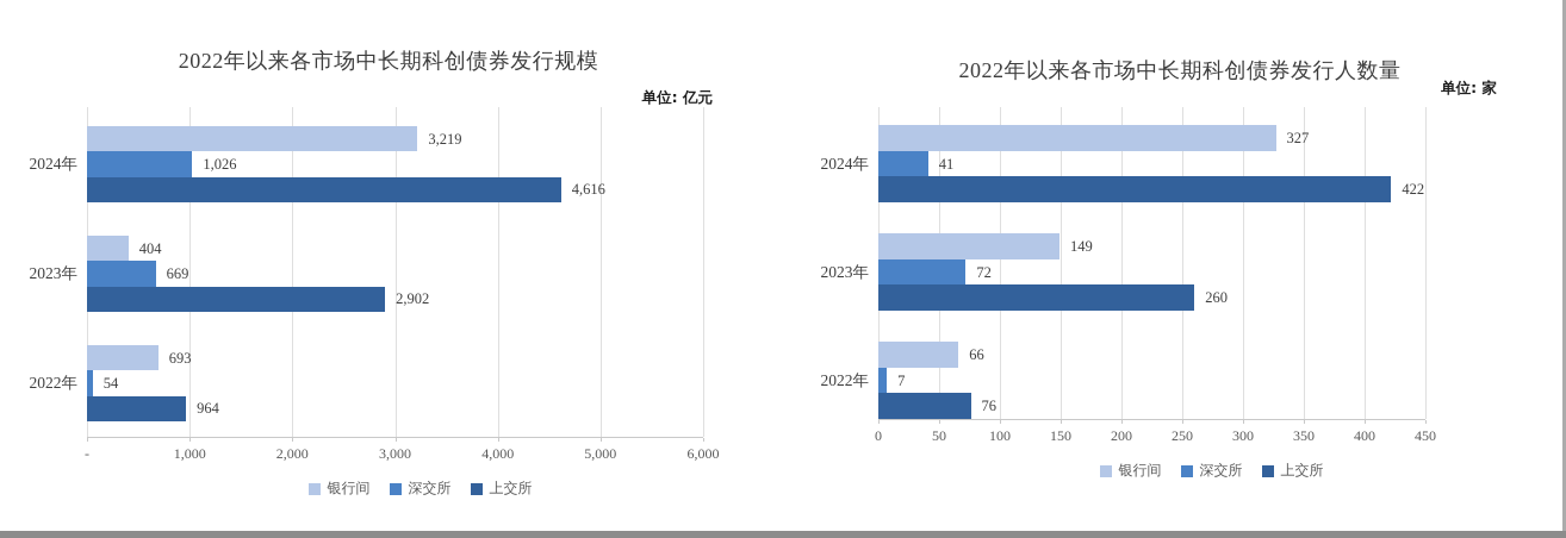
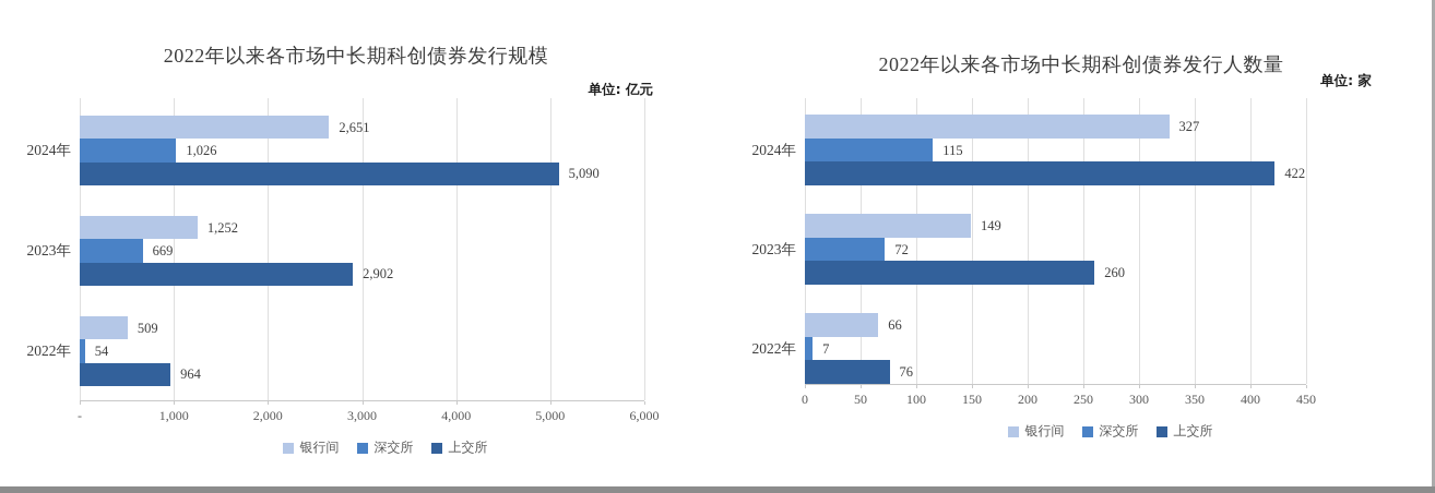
2022年以来各市场中长期科创债券发行规模/银行间/2024年: 3,219 -> 2,651
2022年以来各市场中长期科创债券发行规模/上交所/2024年: 4,616 -> 5,090
2022年以来各市场中长期科创债券发行规模/银行间/2023年: 404 -> 1,252
2022年以来各市场中长期科创债券发行规模/银行间/2022年: 693 -> 509
2022年以来各市场中长期科创债券发行人数量/深交所/2024年: 41 -> 115
